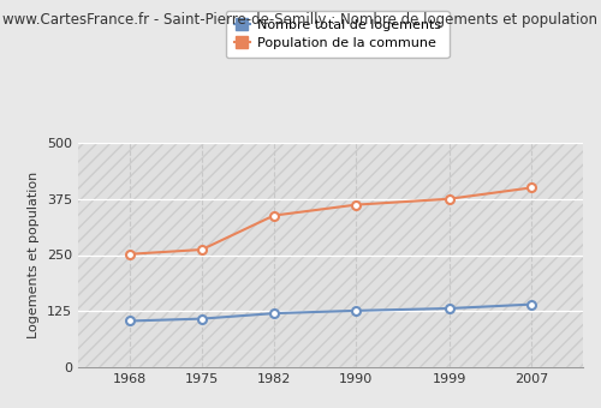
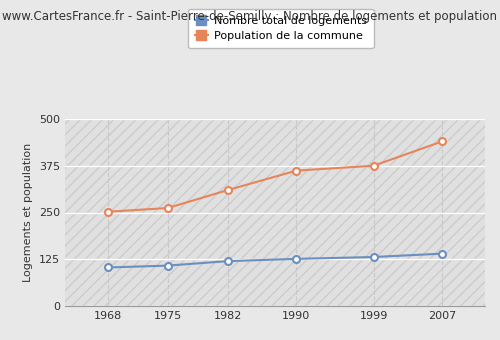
Population de la commune/1982: 338 -> 310
Population de la commune/2007: 400 -> 440
